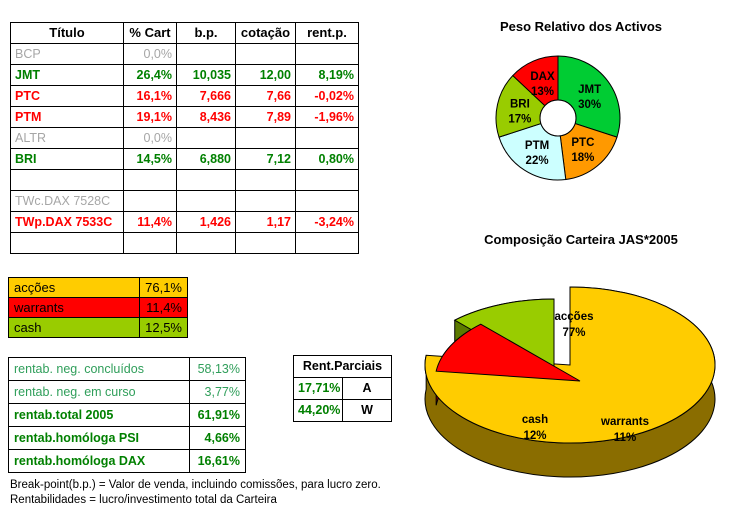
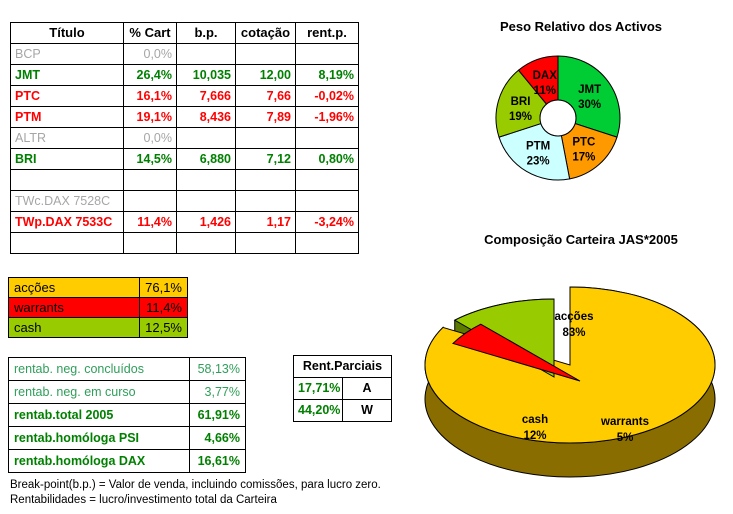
Peso Relativo dos Activos/PTC: 18% -> 17%
Peso Relativo dos Activos/PTM: 22% -> 23%
Peso Relativo dos Activos/BRI: 17% -> 19%
Peso Relativo dos Activos/DAX: 13% -> 11%
Composição Carteira JAS*2005/acções: 77% -> 83%
Composição Carteira JAS*2005/warrants: 11% -> 5%
